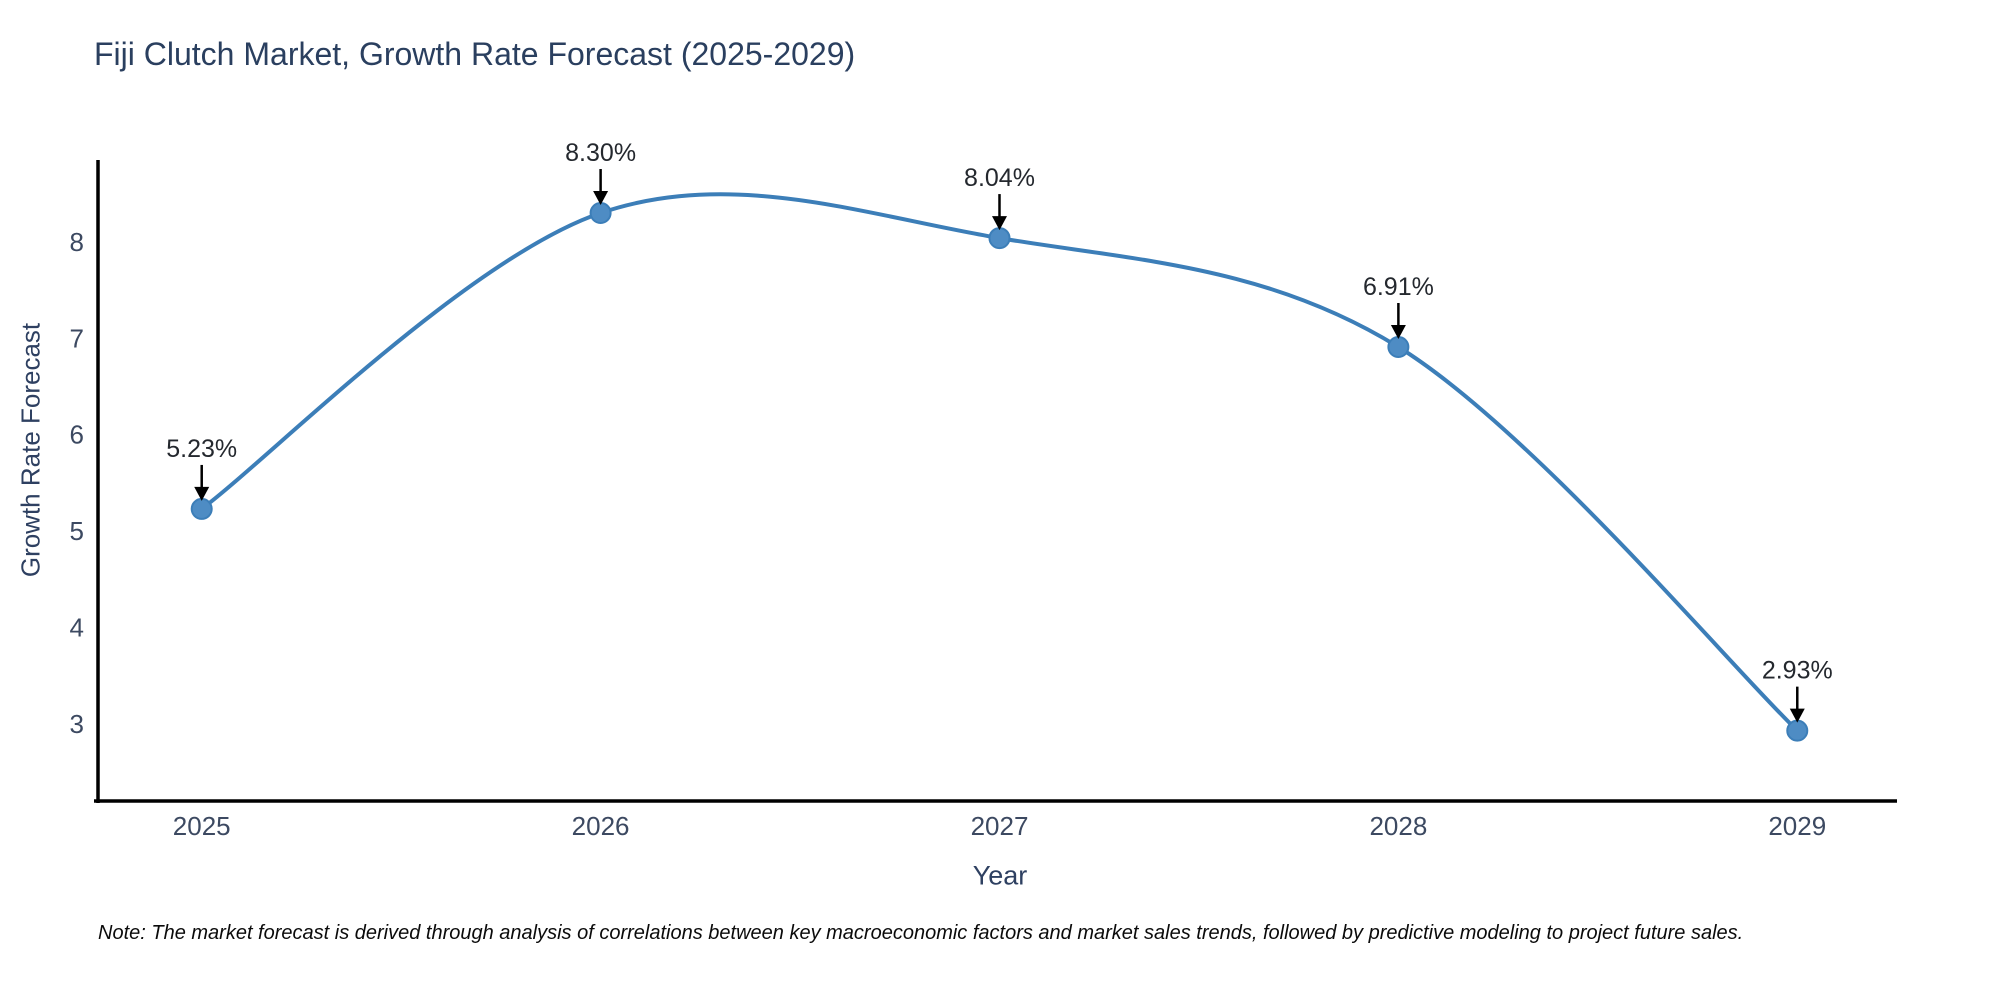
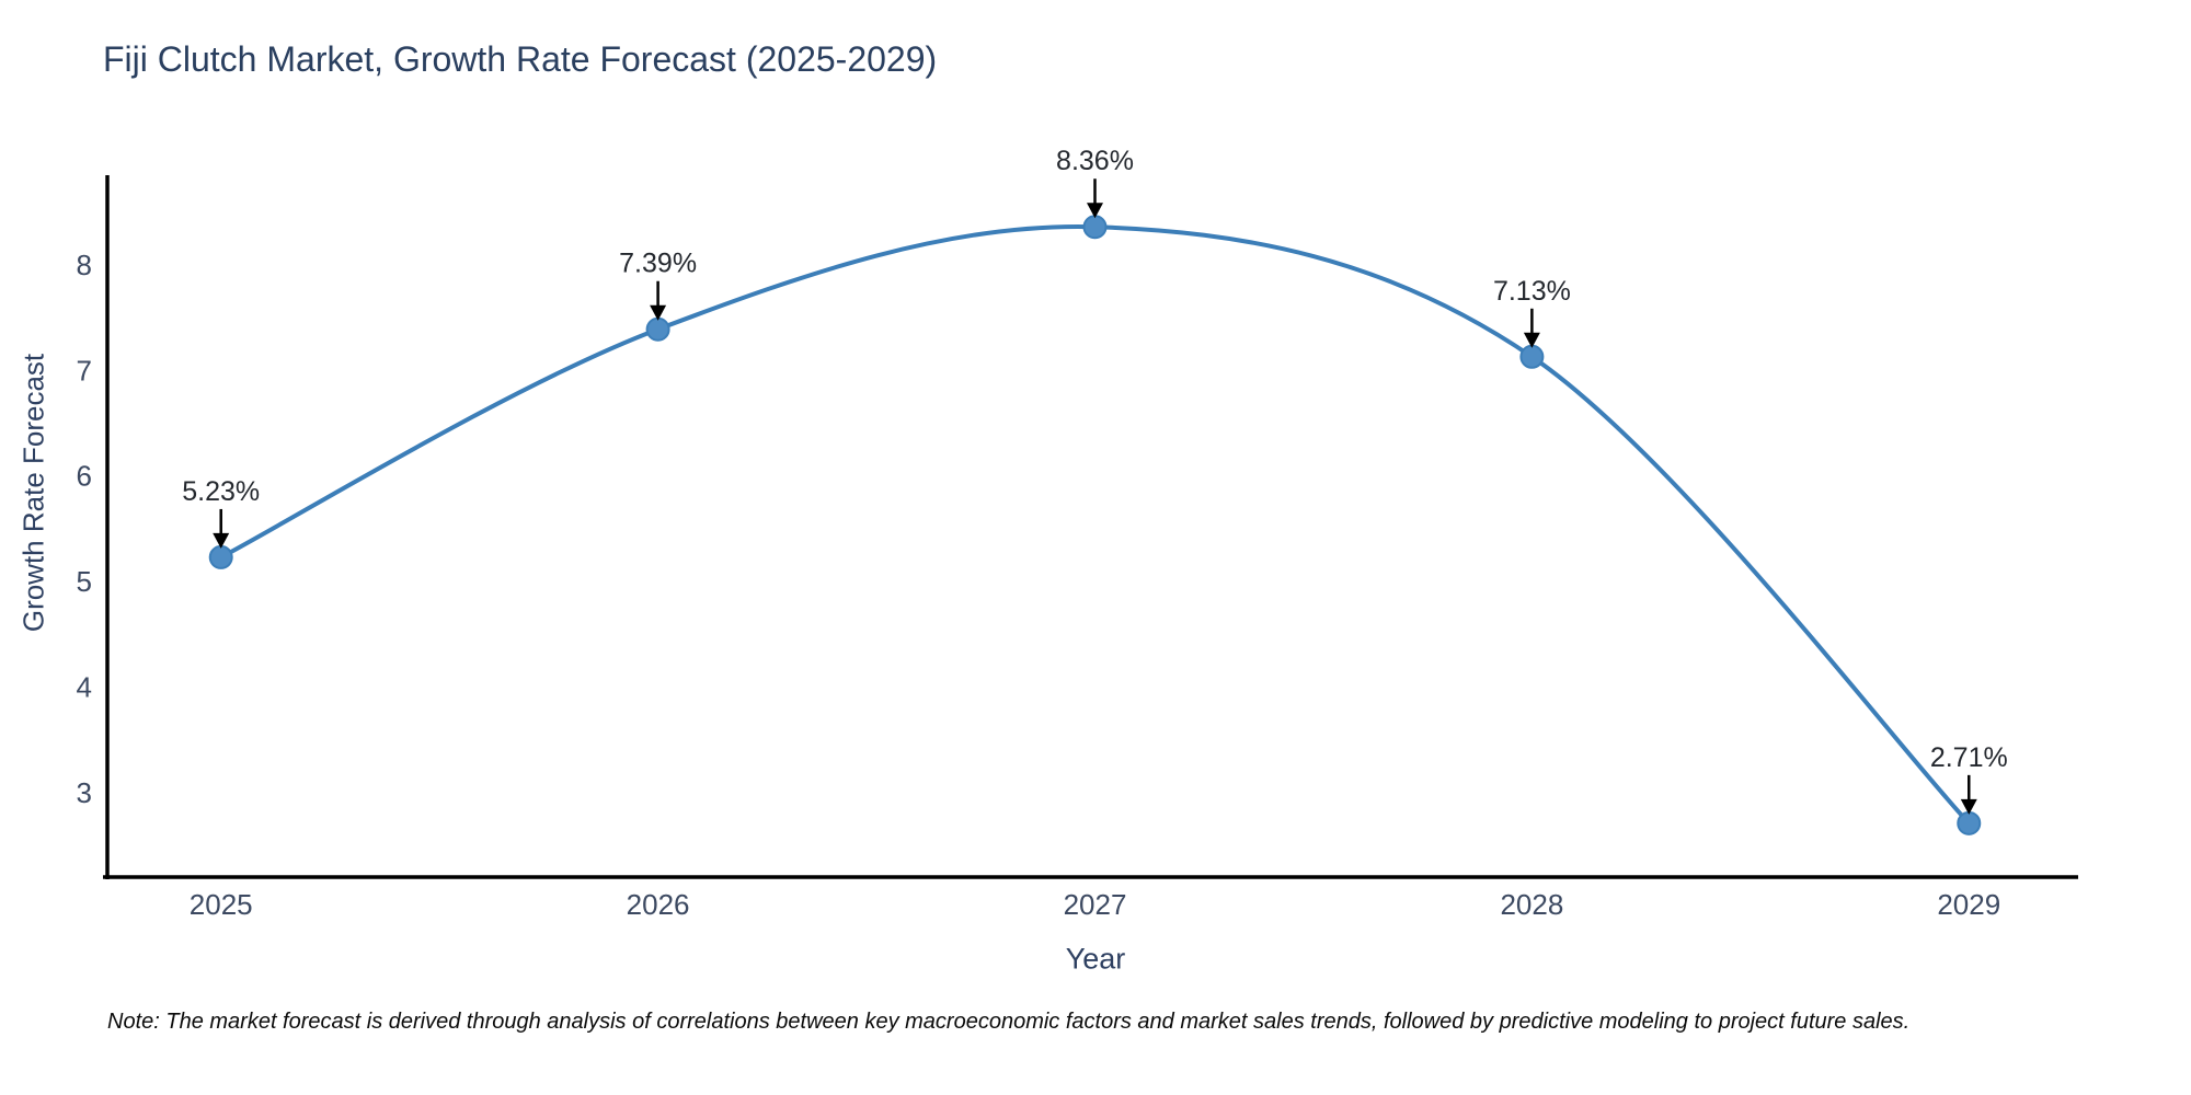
2026: 8.30% -> 7.39%
2027: 8.04% -> 8.36%
2028: 6.91% -> 7.13%
2029: 2.93% -> 2.71%
